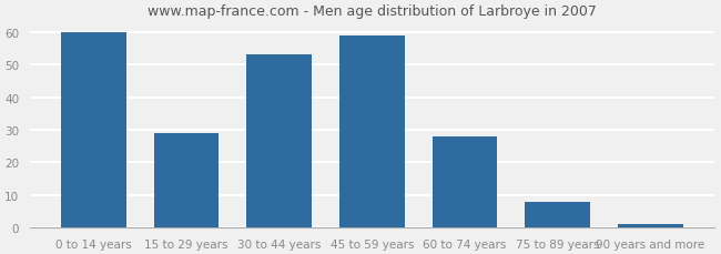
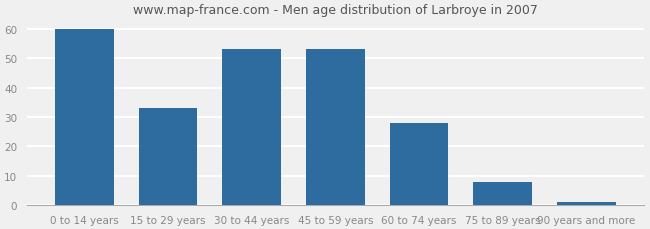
15 to 29 years: 29 -> 33
45 to 59 years: 59 -> 53
